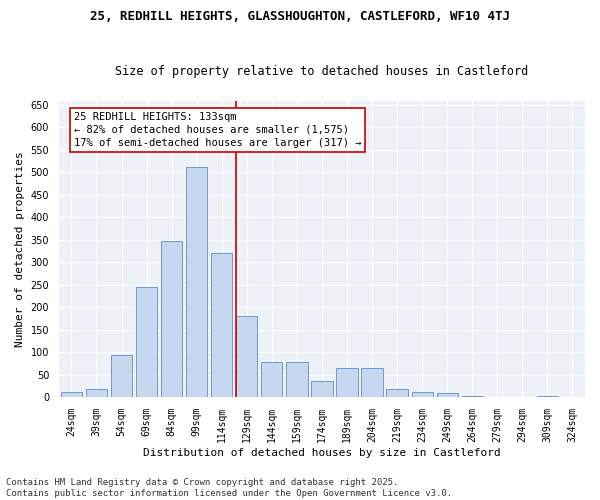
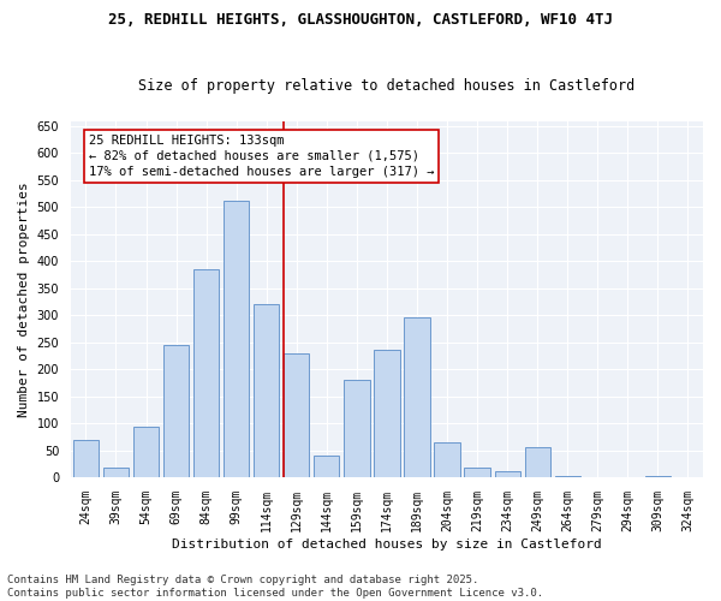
24sqm: 10 -> 70
84sqm: 348 -> 385
129sqm: 180 -> 230
144sqm: 78 -> 40
159sqm: 78 -> 180
174sqm: 35 -> 235
189sqm: 65 -> 295
249sqm: 8 -> 55
